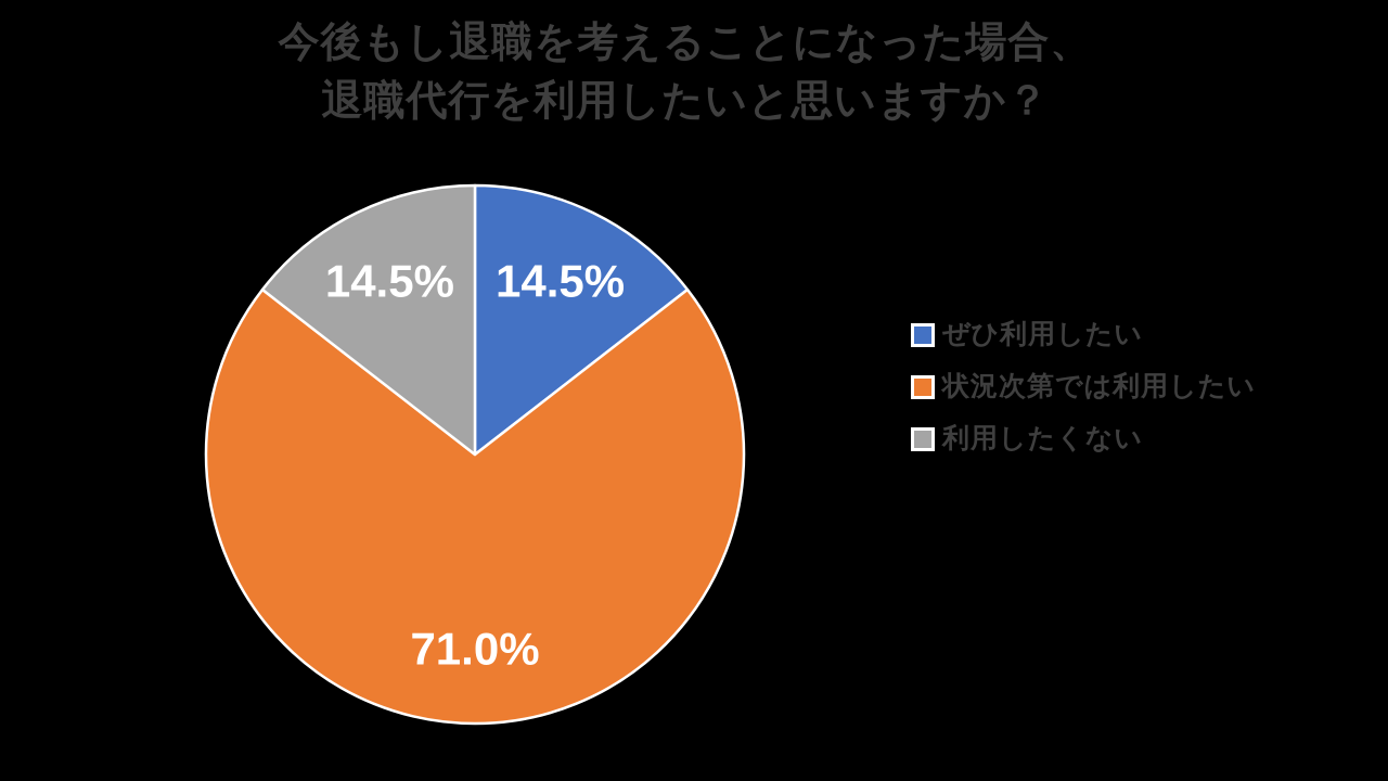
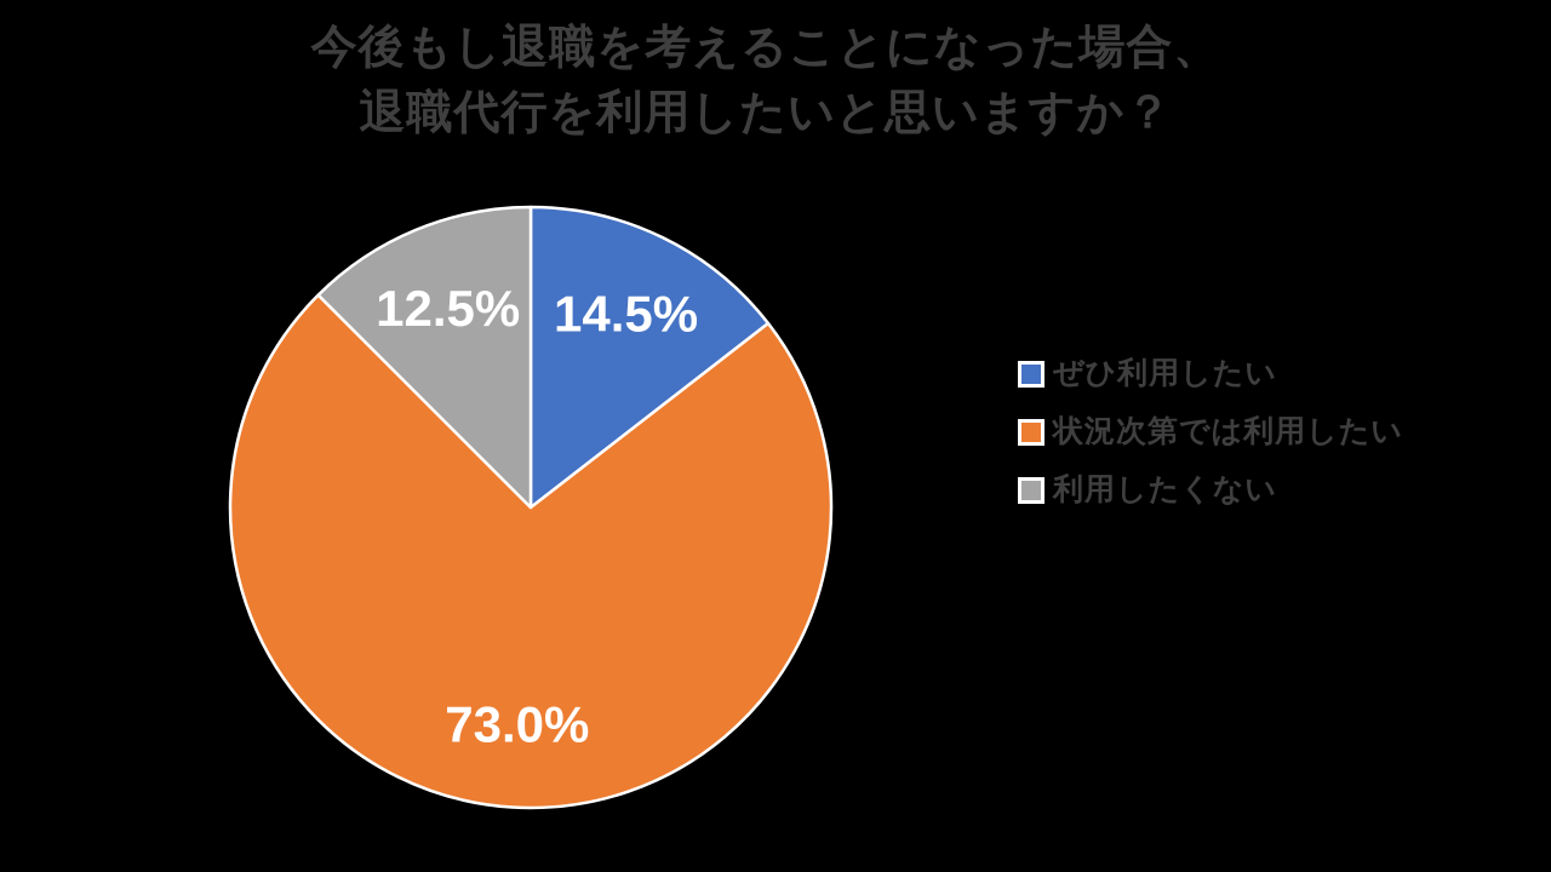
状況次第では利用したい: 71.0% -> 73.0%
利用したくない: 14.5% -> 12.5%
